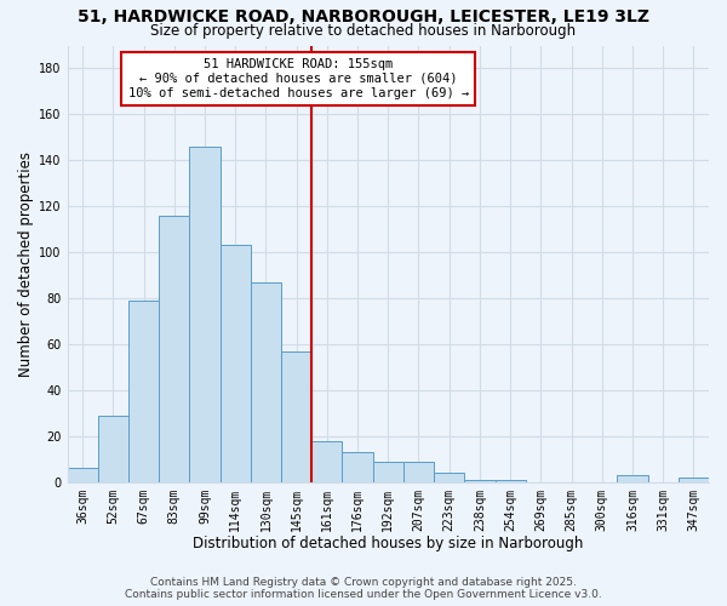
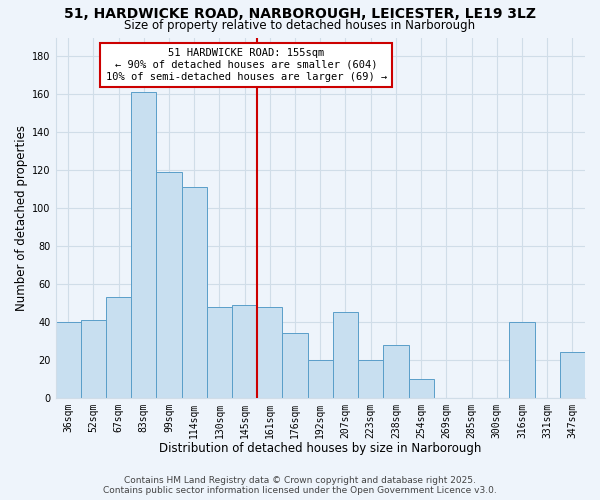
36sqm: 6 -> 40
52sqm: 29 -> 41
67sqm: 79 -> 53
83sqm: 116 -> 161
99sqm: 146 -> 119
114sqm: 103 -> 111
130sqm: 87 -> 48
145sqm: 57 -> 49
161sqm: 18 -> 48
176sqm: 13 -> 34
192sqm: 9 -> 20
207sqm: 9 -> 45
223sqm: 4 -> 20
238sqm: 1 -> 28
254sqm: 1 -> 10
316sqm: 3 -> 40
347sqm: 2 -> 24
